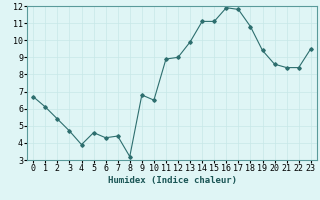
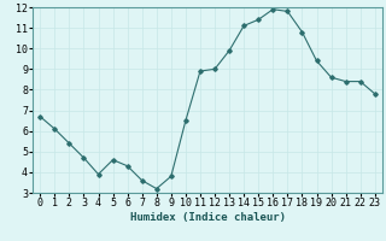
7: 4.4 -> 3.6
9: 6.8 -> 3.8
15: 11.1 -> 11.4
23: 9.5 -> 7.8
